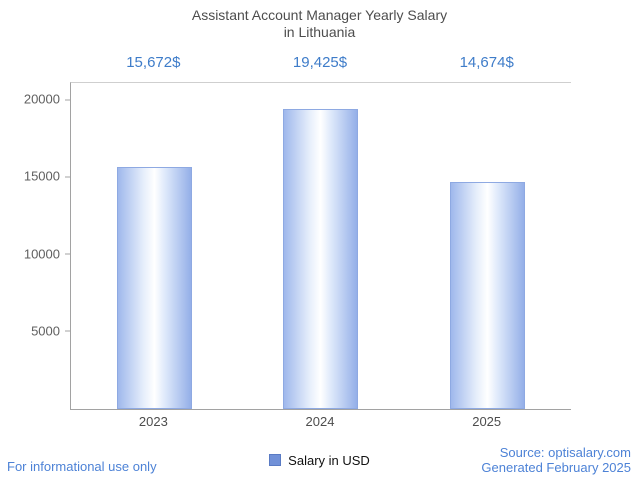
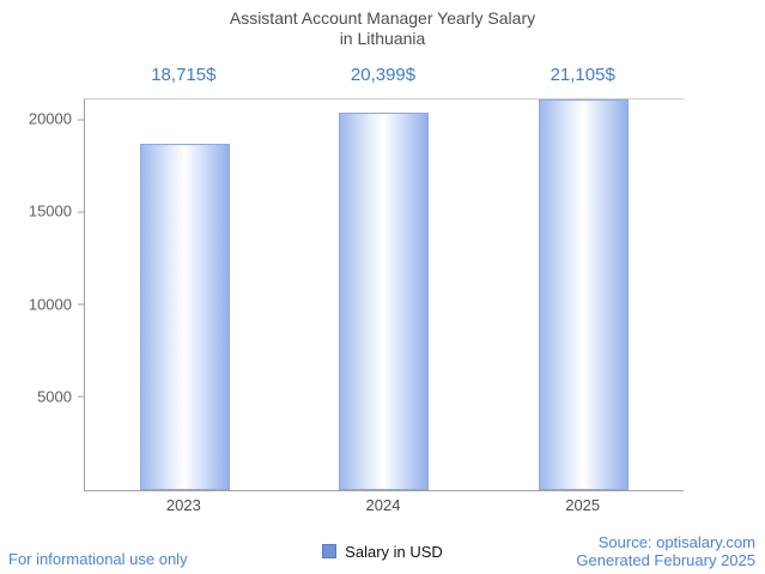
2023: 15,672 -> 18,715
2024: 19,425 -> 20,399
2025: 14,674 -> 21,105
